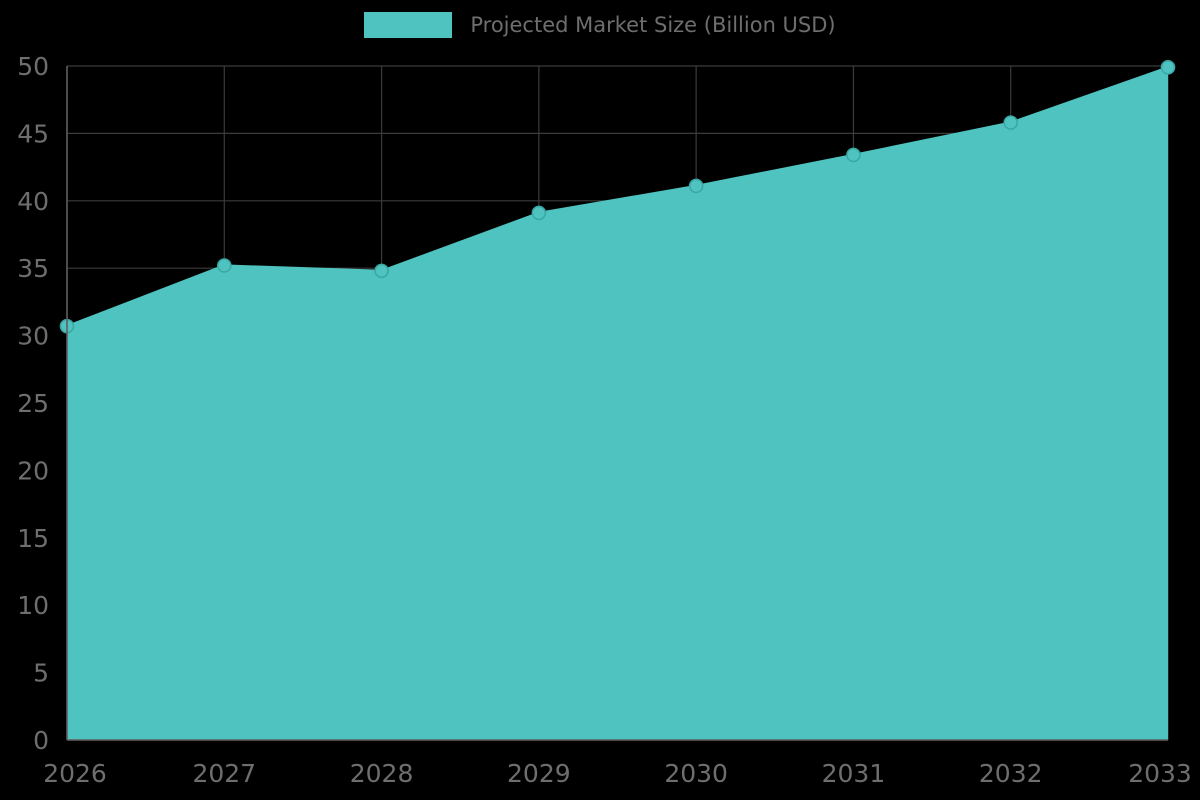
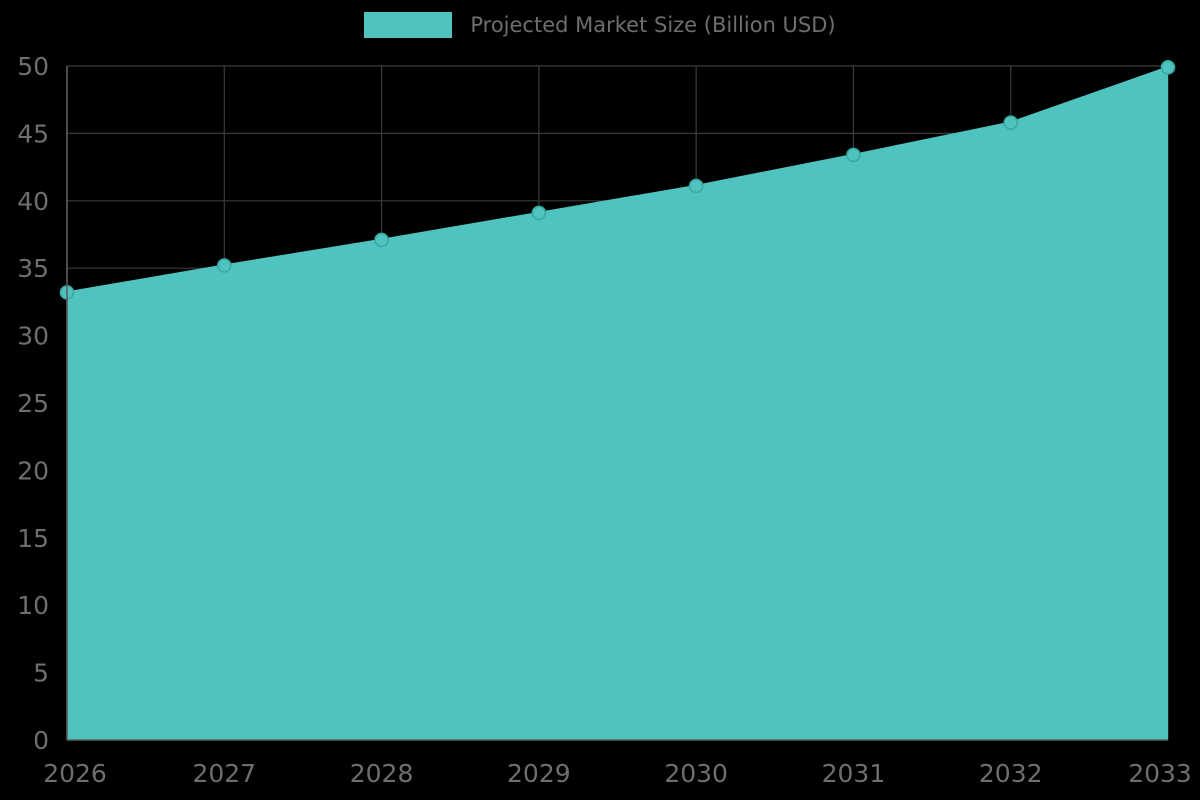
2026: 30.7 -> 33.2
2028: 34.8 -> 37.1
